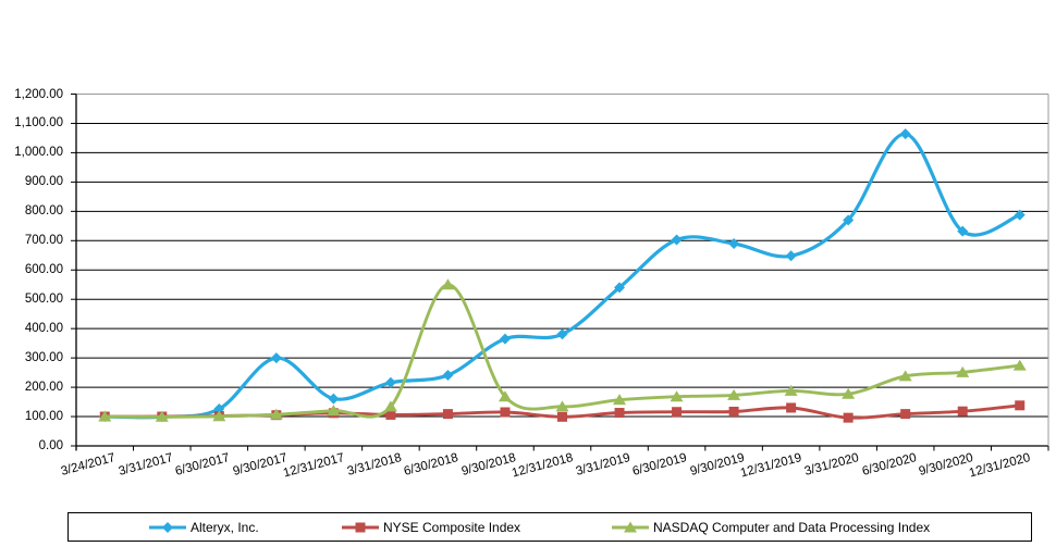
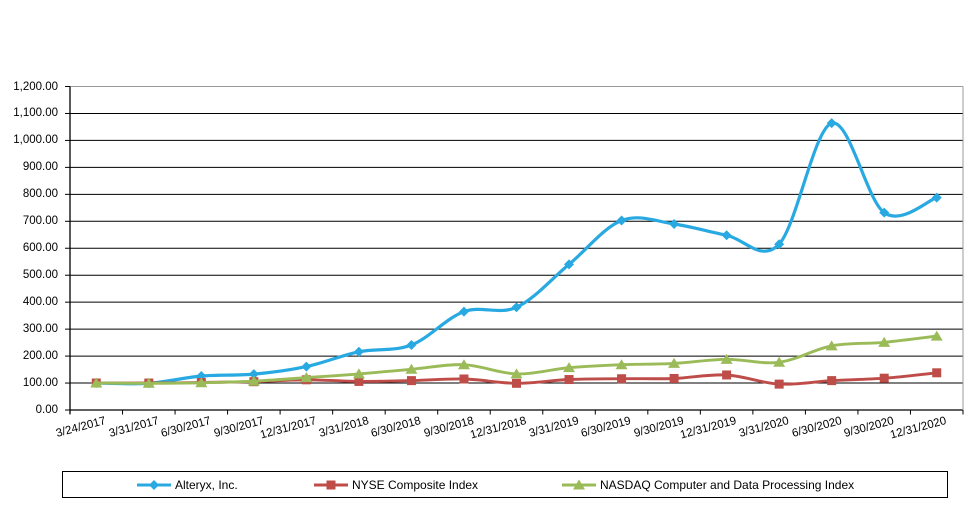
Alteryx, Inc./9/30/2017: 300 -> 130
NASDAQ Computer and Data Processing Index/6/30/2018: 550 -> 150
Alteryx, Inc./3/31/2020: 770 -> 620
